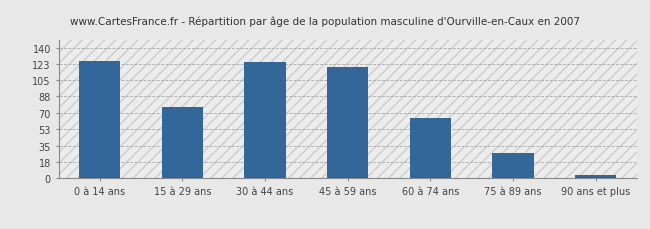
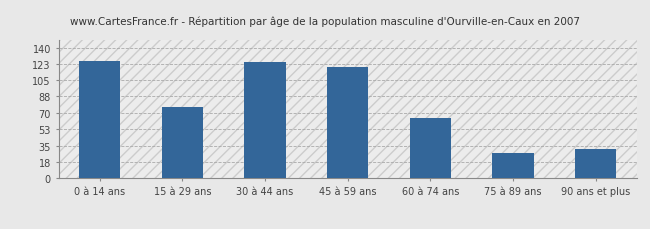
90 ans et plus: 4 -> 32
